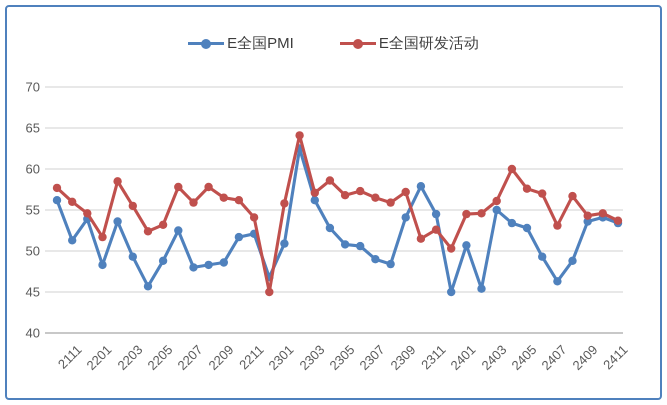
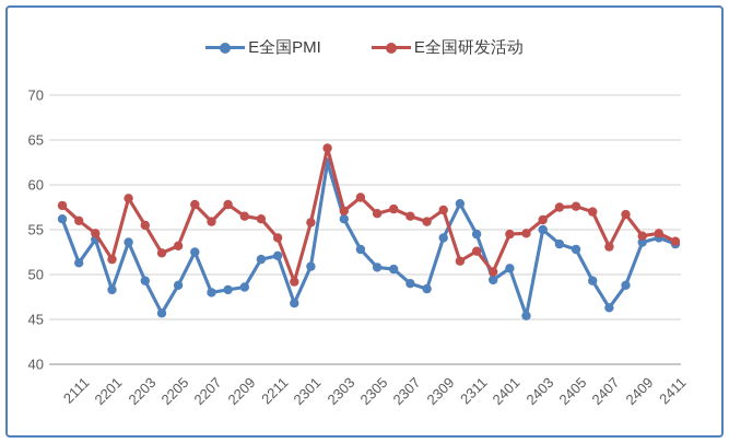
E全国研发活动/2301: 45 -> 49
E全国PMI/2401: 45 -> 49
E全国研发活动/2405: 60 -> 58
